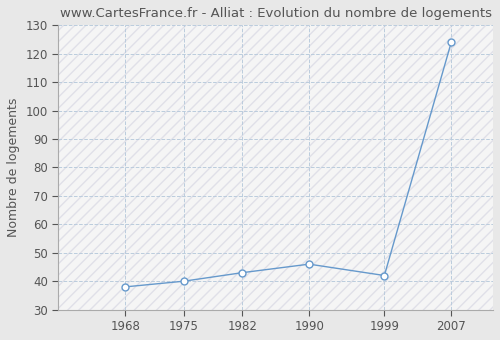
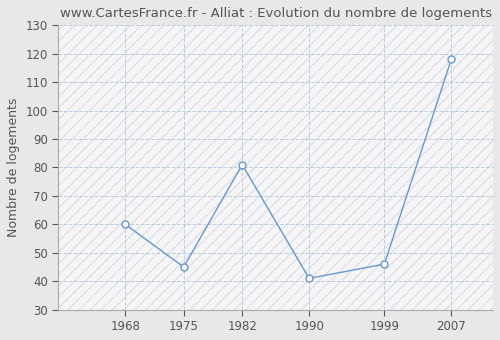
1968: 38 -> 60
1975: 40 -> 45
1982: 43 -> 81
1990: 46 -> 41
1999: 42 -> 46
2007: 124 -> 118
